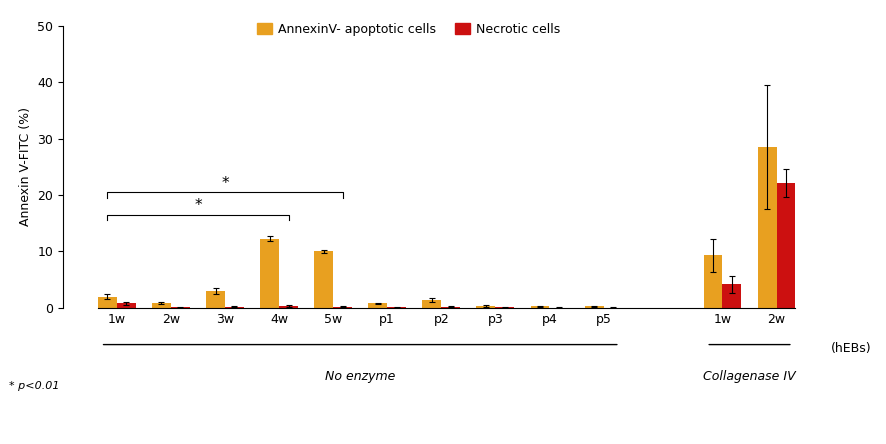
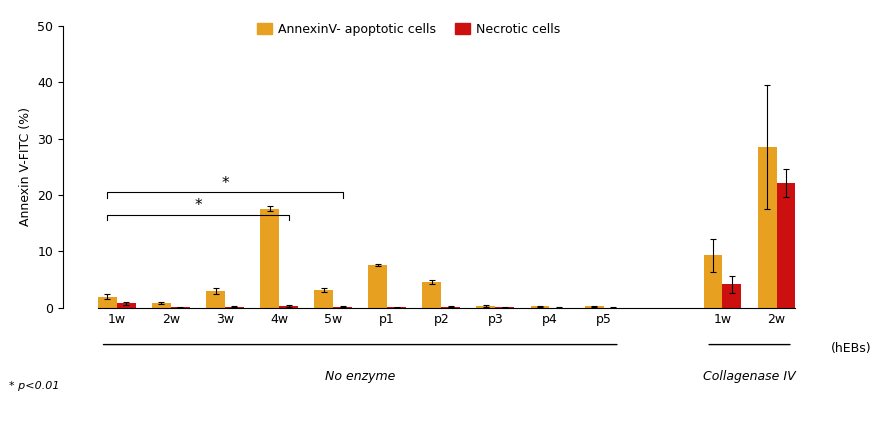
AnnexinV- apoptotic cells/4w: 12.3 -> 17.6
AnnexinV- apoptotic cells/5w: 10.0 -> 3.2
AnnexinV- apoptotic cells/p1: 0.8 -> 7.6
AnnexinV- apoptotic cells/p2: 1.4 -> 4.6
